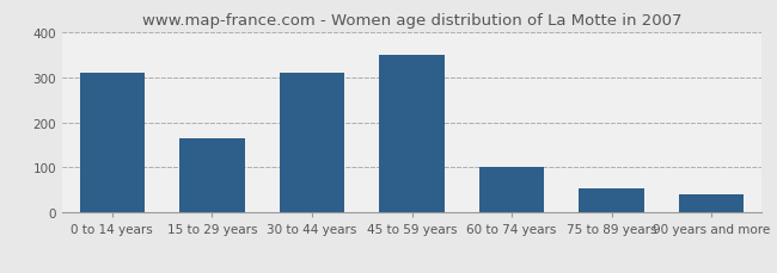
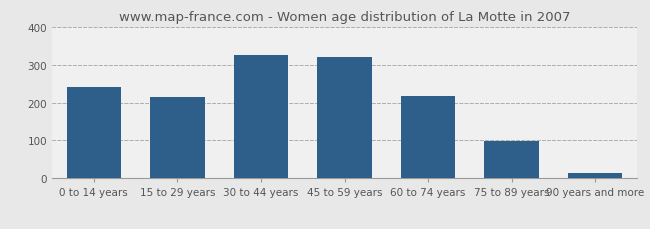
0 to 14 years: 310 -> 240
15 to 29 years: 165 -> 215
30 to 44 years: 310 -> 325
45 to 59 years: 350 -> 320
60 to 74 years: 100 -> 217
75 to 89 years: 55 -> 98
90 years and more: 40 -> 13
